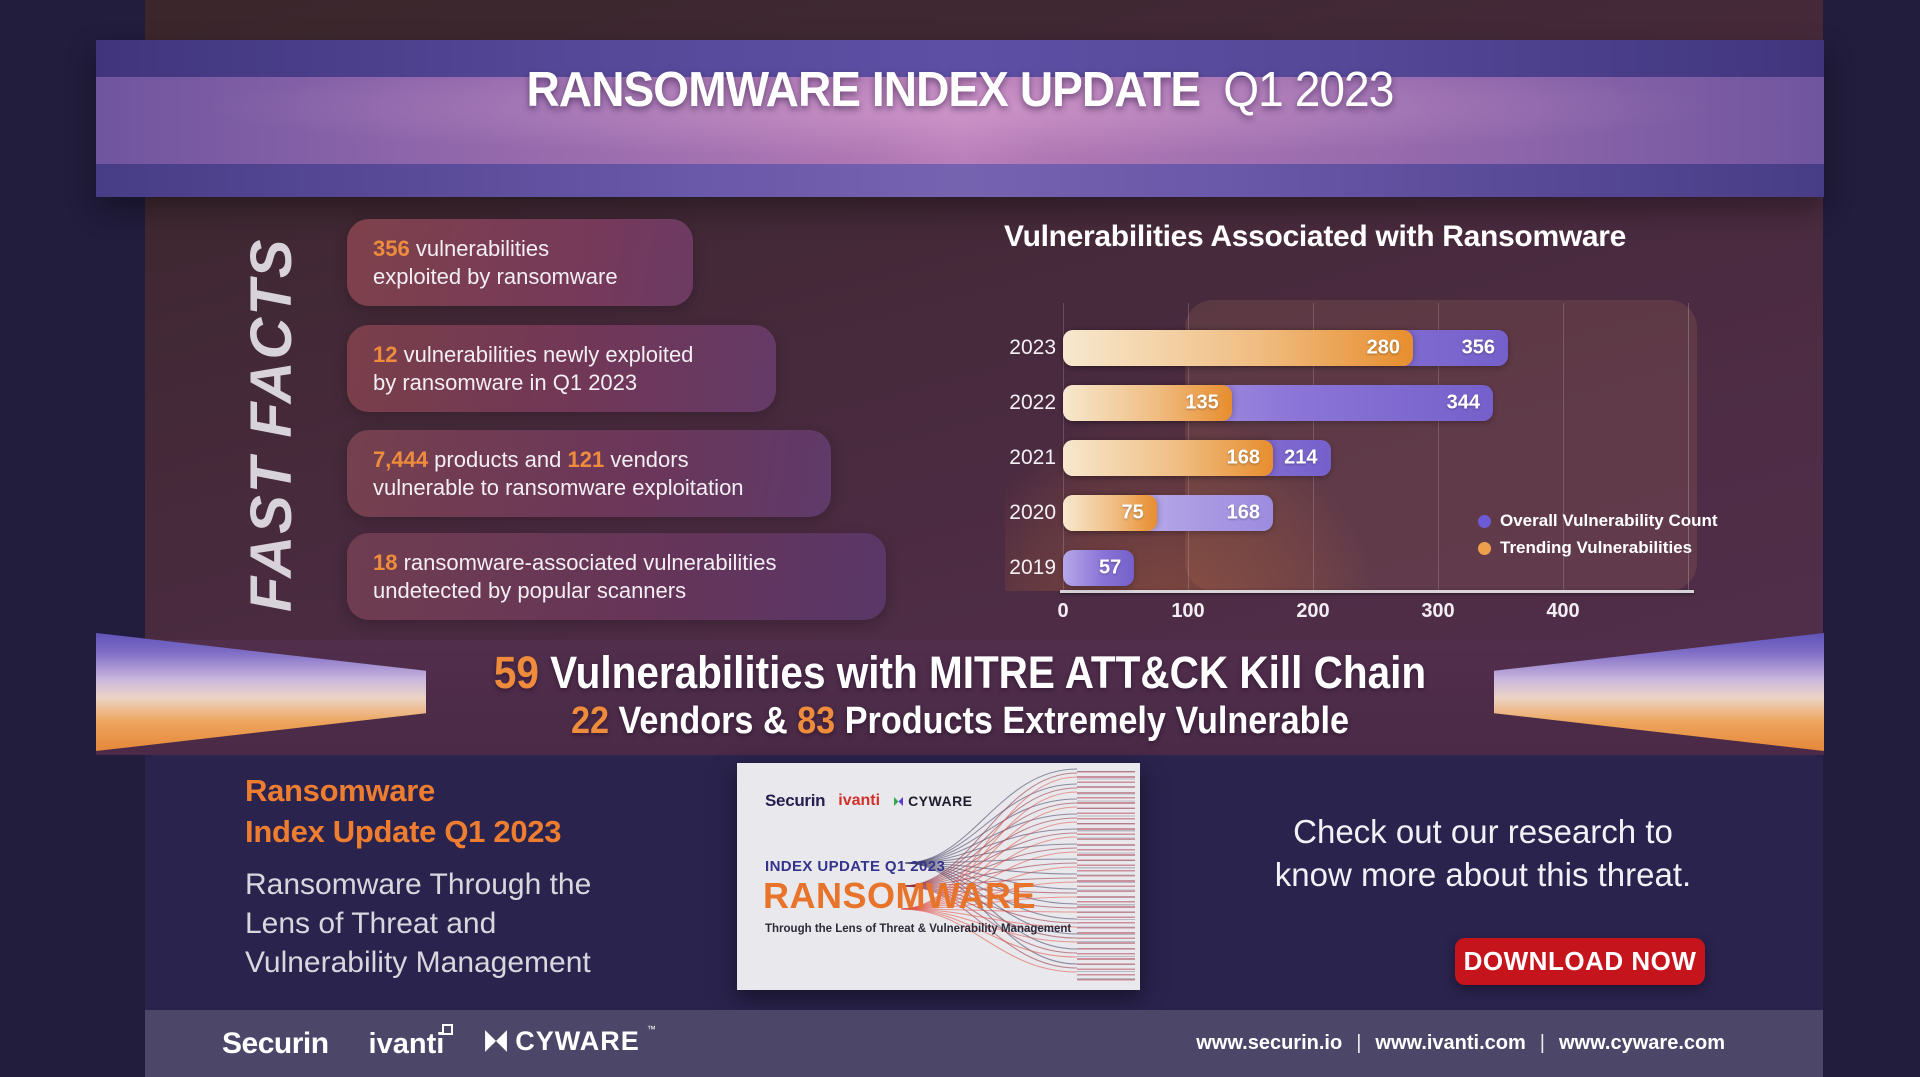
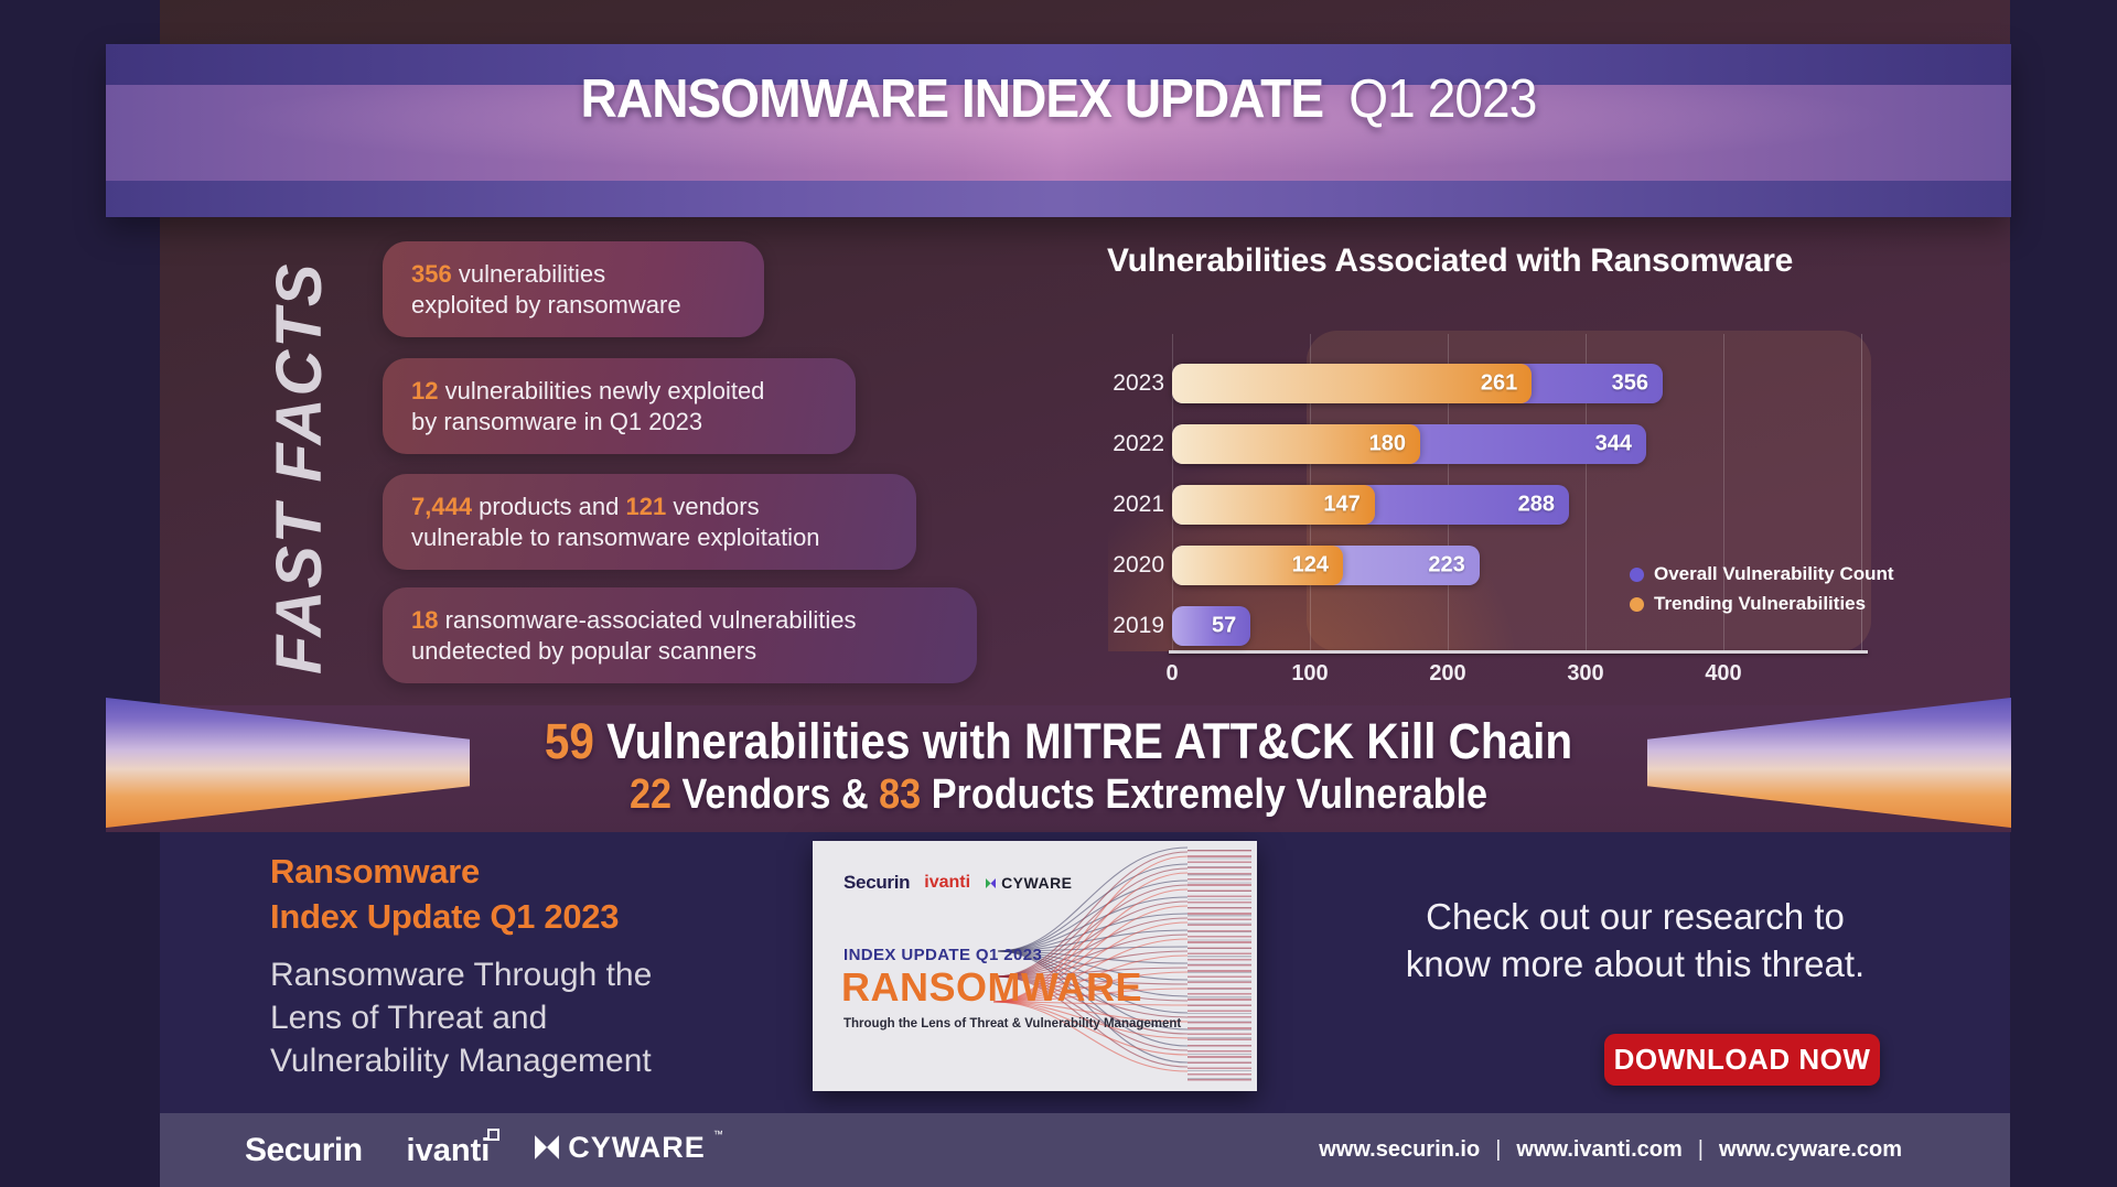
Trending Vulnerabilities/2023: 280 -> 261
Trending Vulnerabilities/2022: 135 -> 180
Overall Vulnerability Count/2021: 214 -> 288
Trending Vulnerabilities/2021: 168 -> 147
Overall Vulnerability Count/2020: 168 -> 223
Trending Vulnerabilities/2020: 75 -> 124
